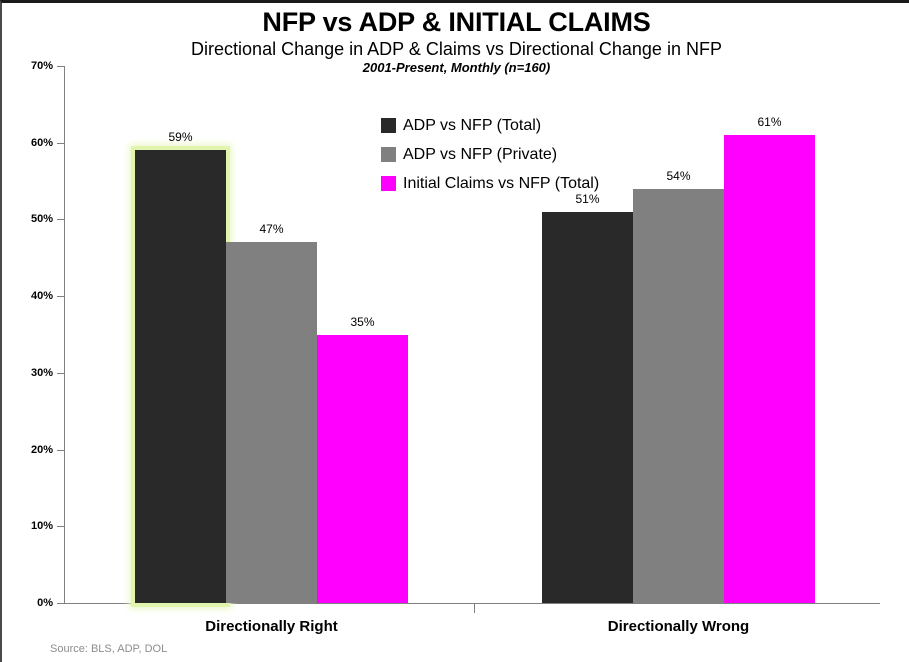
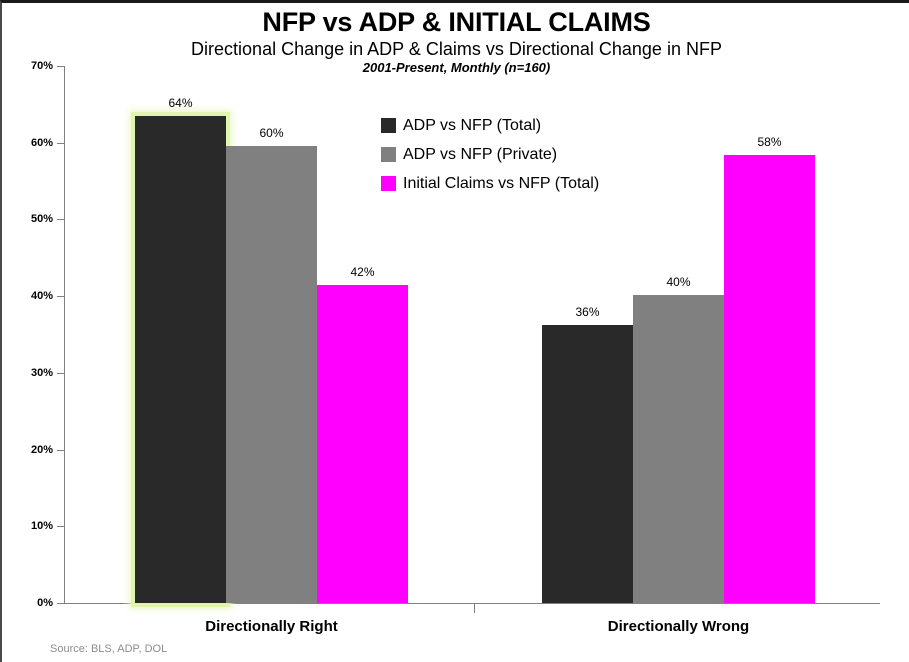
ADP vs NFP (Total)/Directionally Right: 59% -> 64%
ADP vs NFP (Private)/Directionally Right: 47% -> 60%
Initial Claims vs NFP (Total)/Directionally Right: 35% -> 42%
ADP vs NFP (Total)/Directionally Wrong: 51% -> 36%
ADP vs NFP (Private)/Directionally Wrong: 54% -> 40%
Initial Claims vs NFP (Total)/Directionally Wrong: 61% -> 58%
